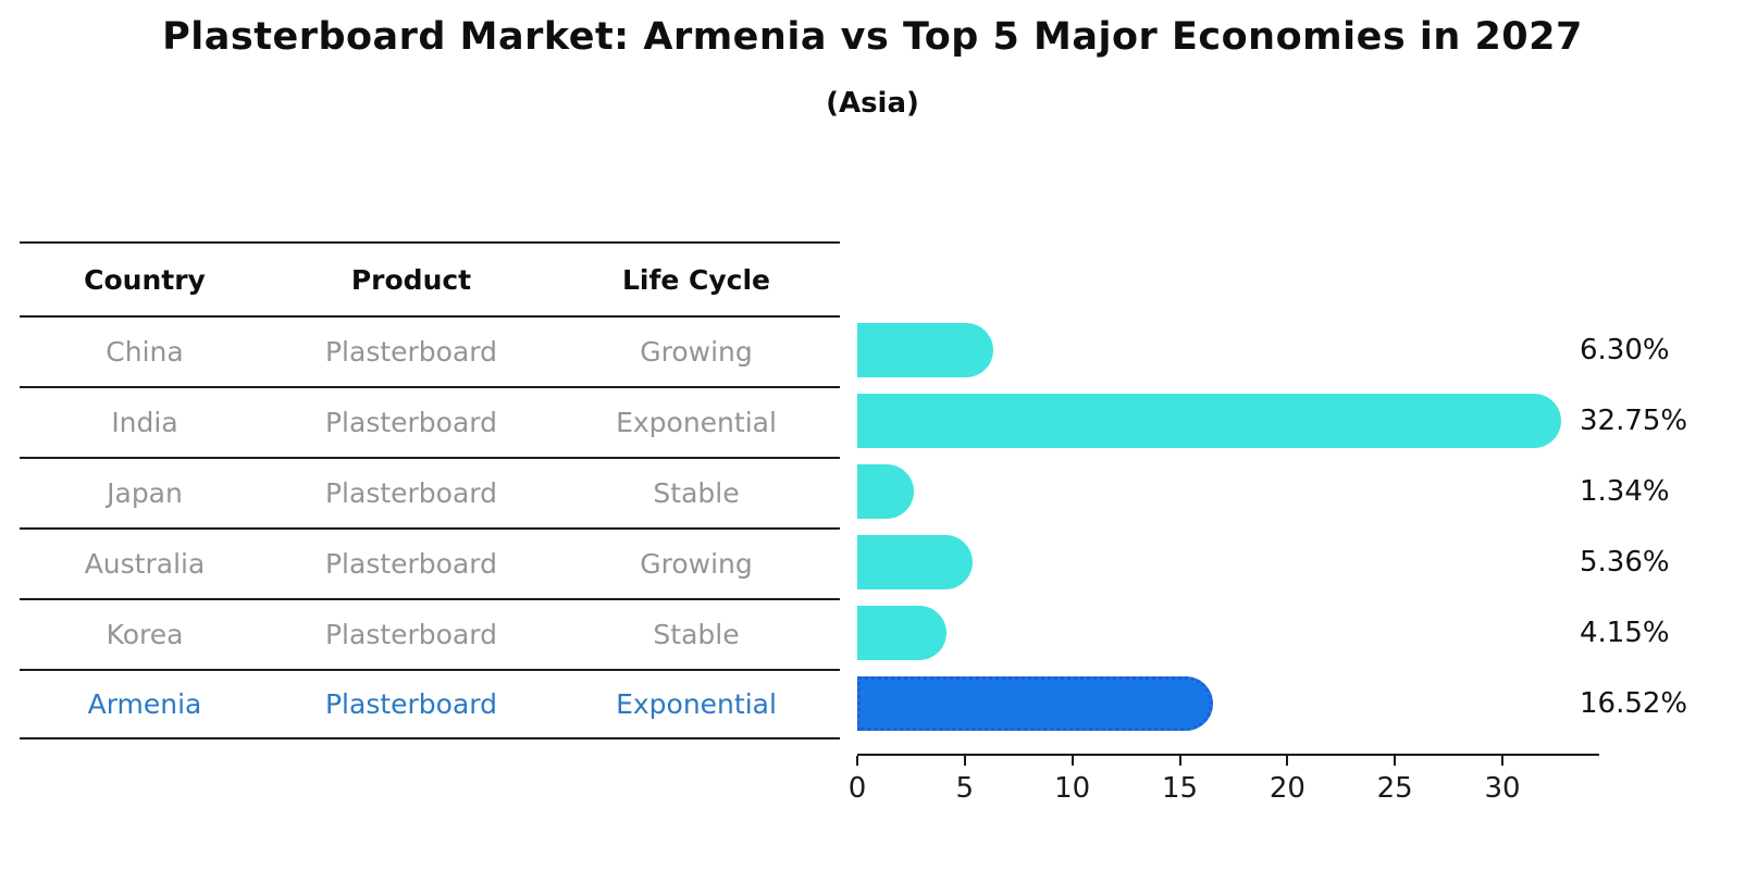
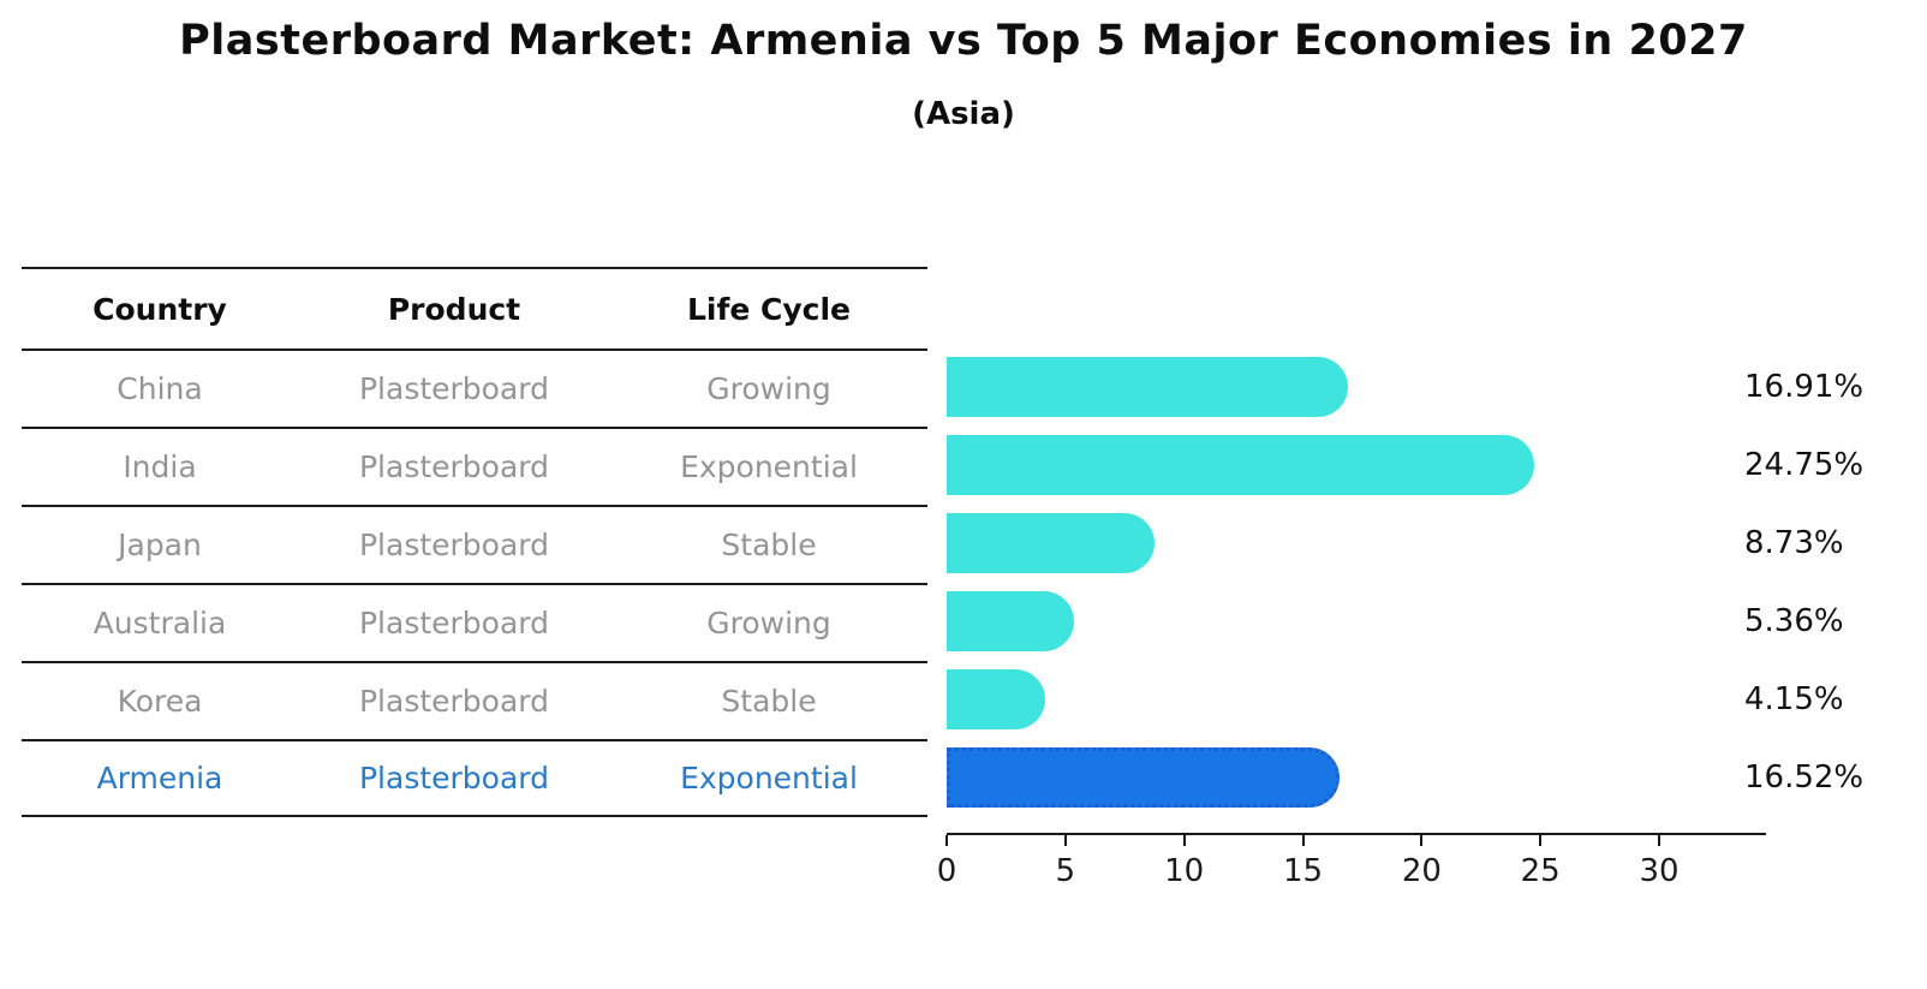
China: 6.30% -> 16.91%
India: 32.75% -> 24.75%
Japan: 1.34% -> 8.73%
